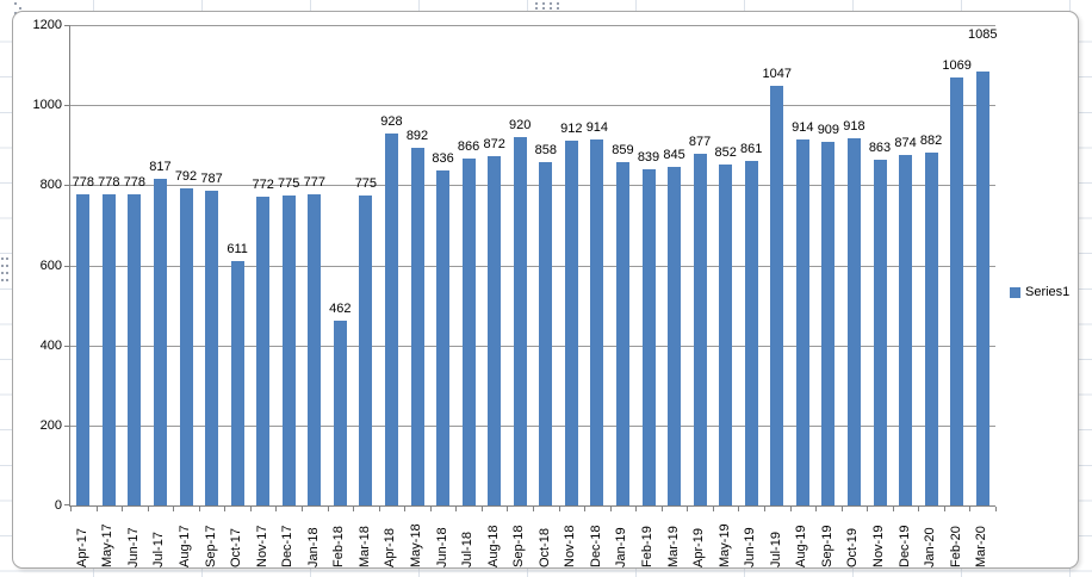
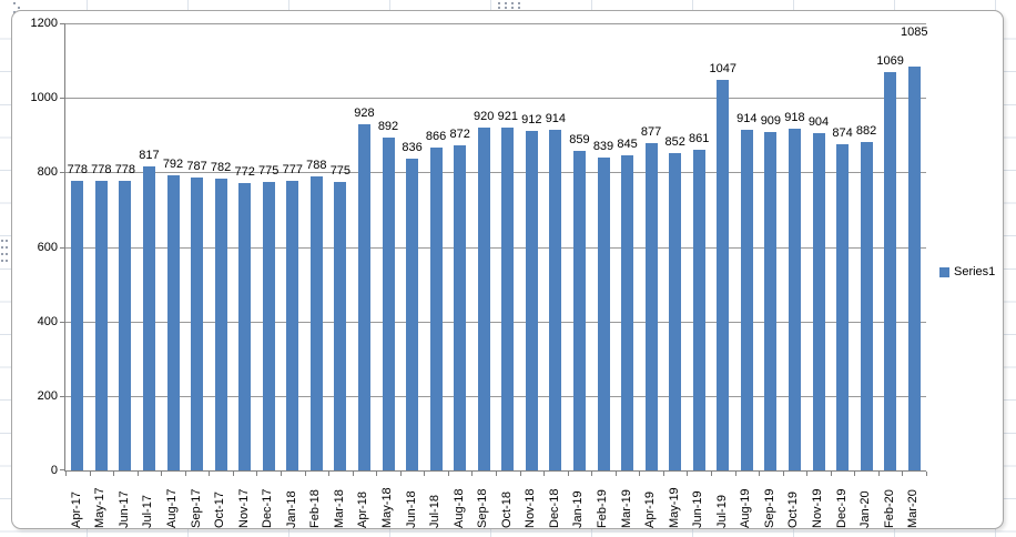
Oct-17: 611 -> 782
Feb-18: 462 -> 788
Oct-18: 858 -> 921
Nov-19: 863 -> 904
